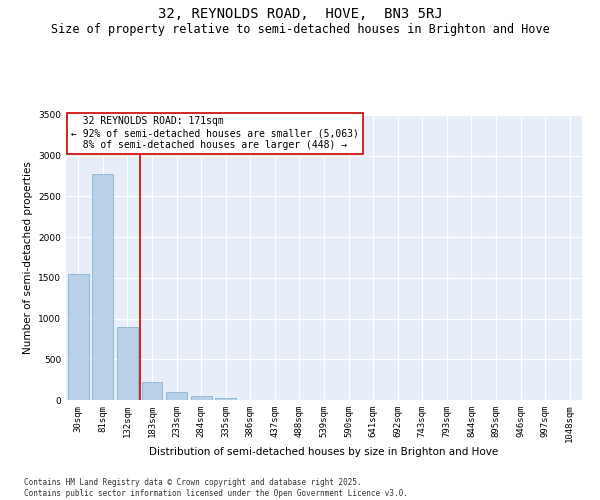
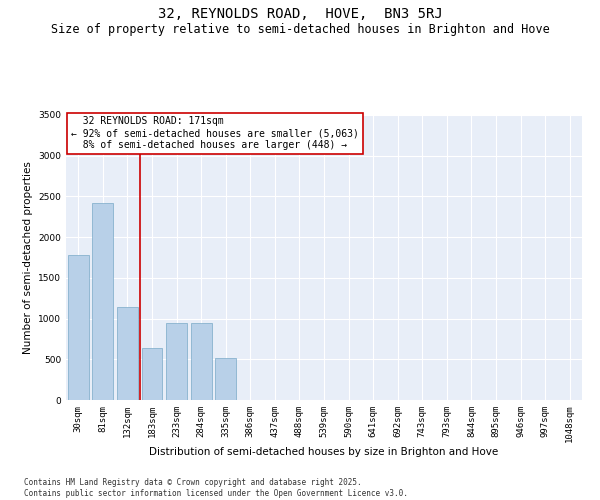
30sqm: 1550 -> 1780
81sqm: 2780 -> 2420
132sqm: 900 -> 1140
183sqm: 220 -> 640
233sqm: 100 -> 940
284sqm: 60 -> 940
335sqm: 30 -> 520
